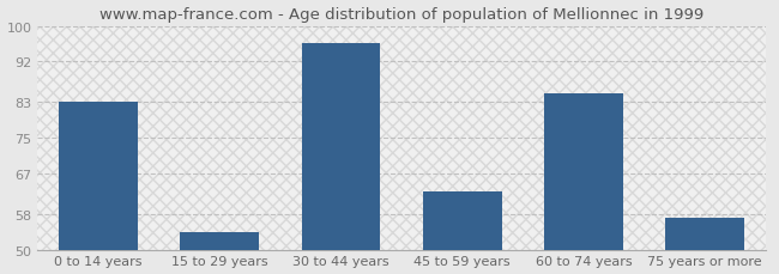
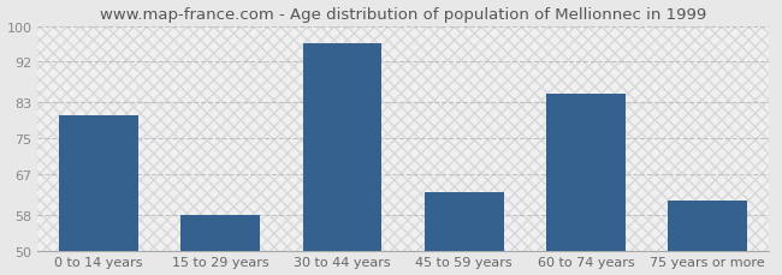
0 to 14 years: 83 -> 80
15 to 29 years: 54 -> 58
75 years or more: 57 -> 61
